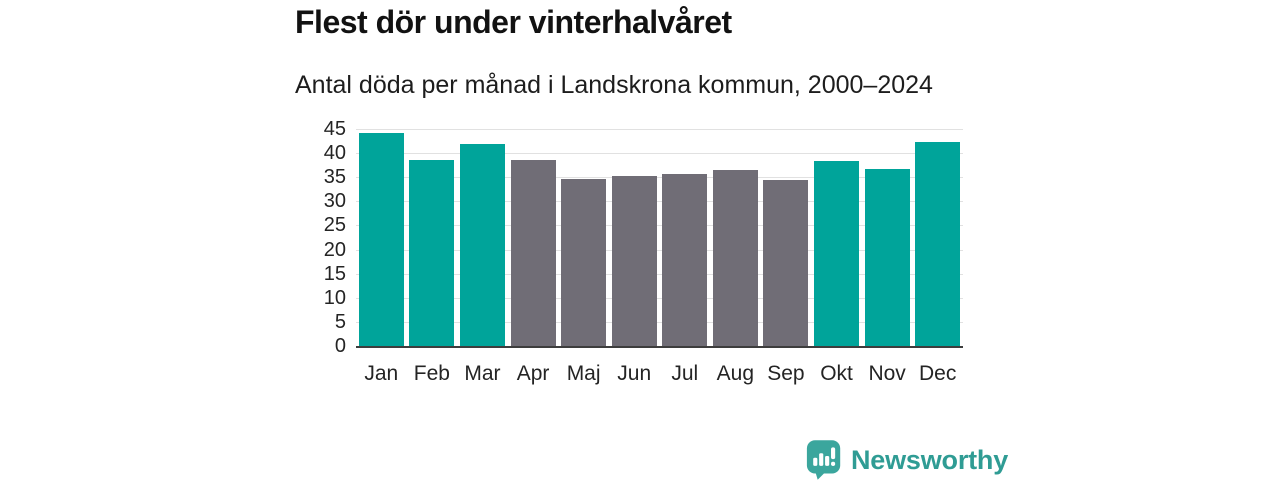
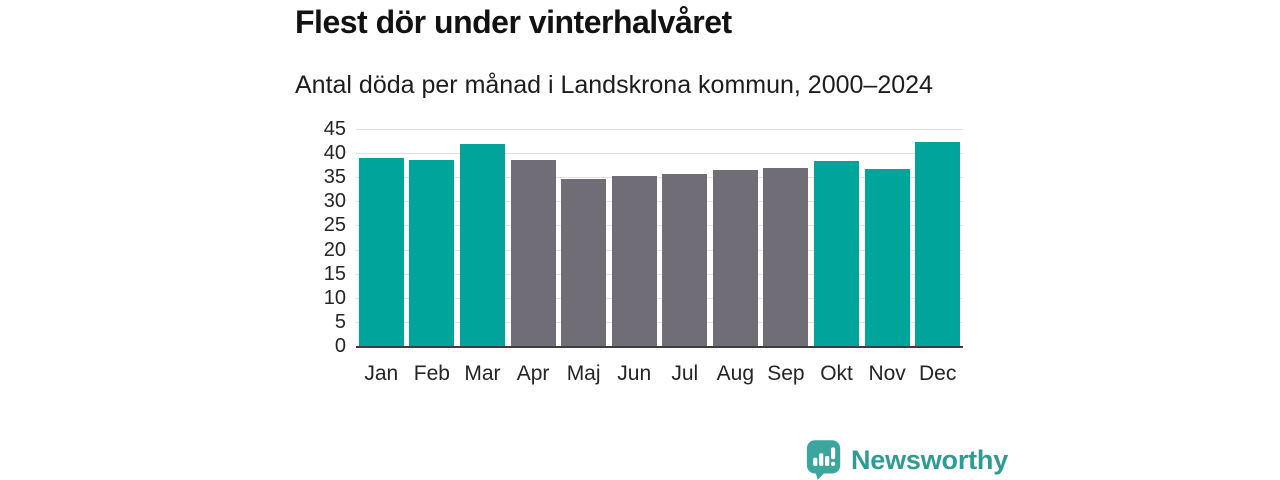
Jan: 44 -> 39
Sep: 34 -> 37
